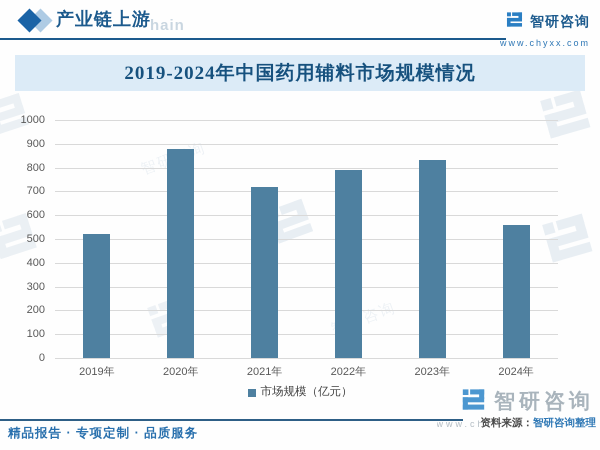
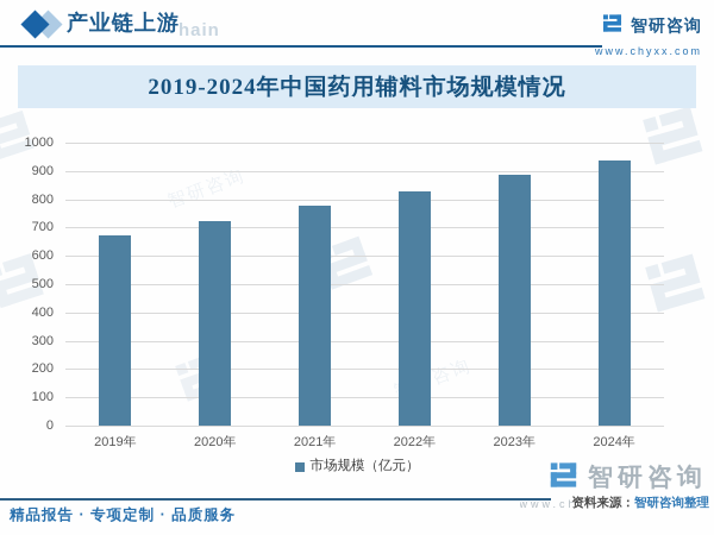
2019年: 520 -> 670
2020年: 880 -> 720
2021年: 720 -> 780
2022年: 790 -> 830
2023年: 830 -> 880
2024年: 560 -> 940
